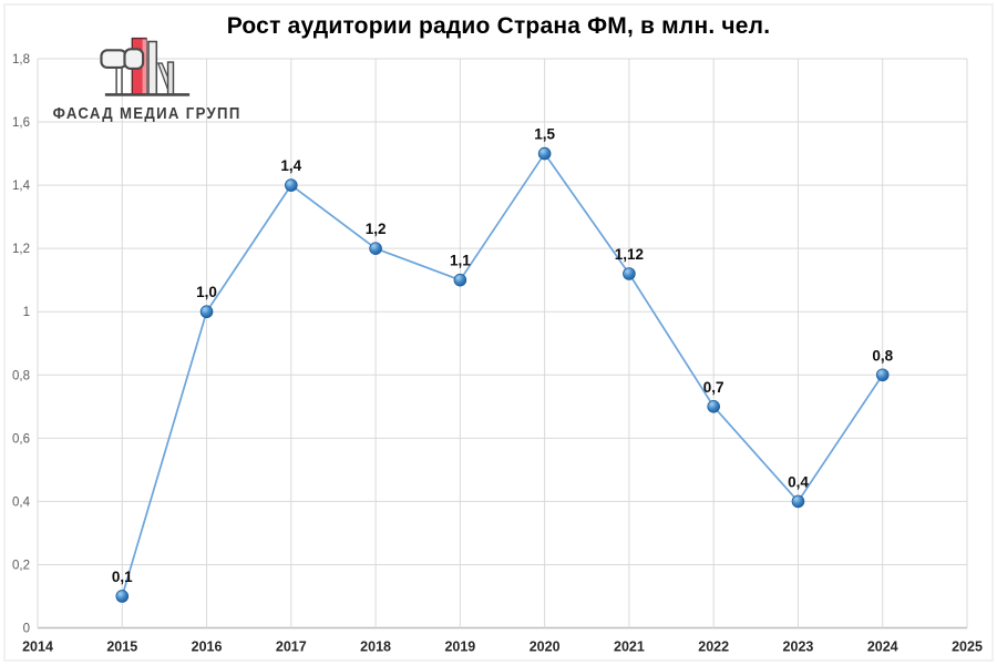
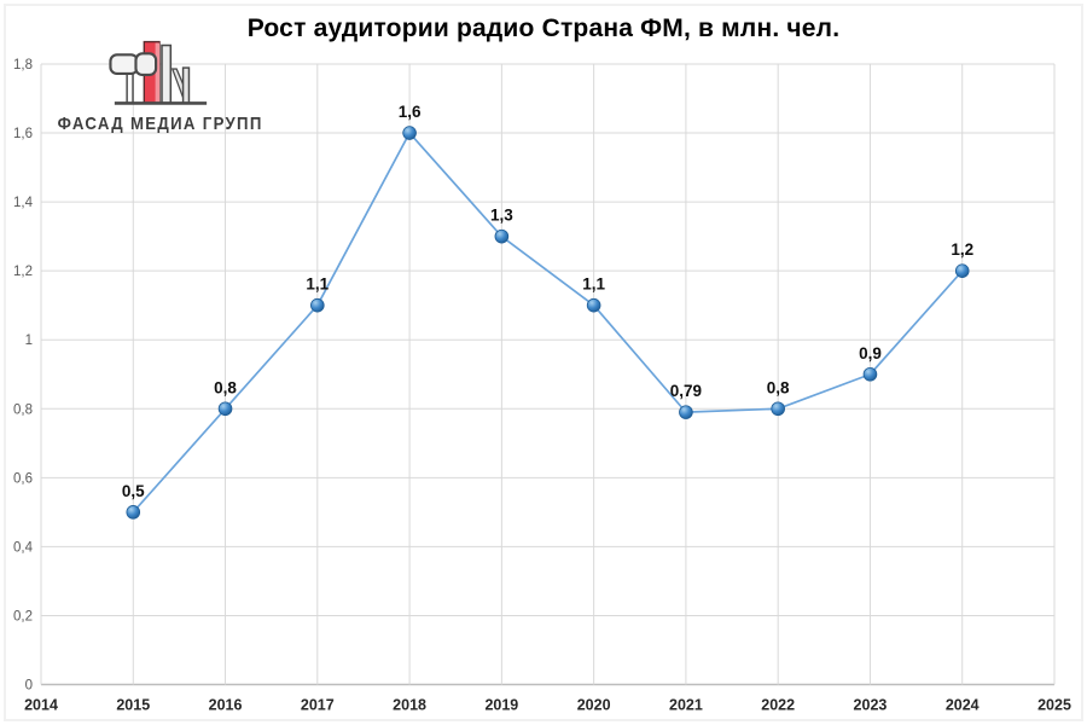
2015: 0,1 -> 0,5
2016: 1,0 -> 0,8
2017: 1,4 -> 1,1
2018: 1,2 -> 1,6
2019: 1,1 -> 1,3
2020: 1,5 -> 1,1
2021: 1,12 -> 0,79
2022: 0,7 -> 0,8
2023: 0,4 -> 0,9
2024: 0,8 -> 1,2
